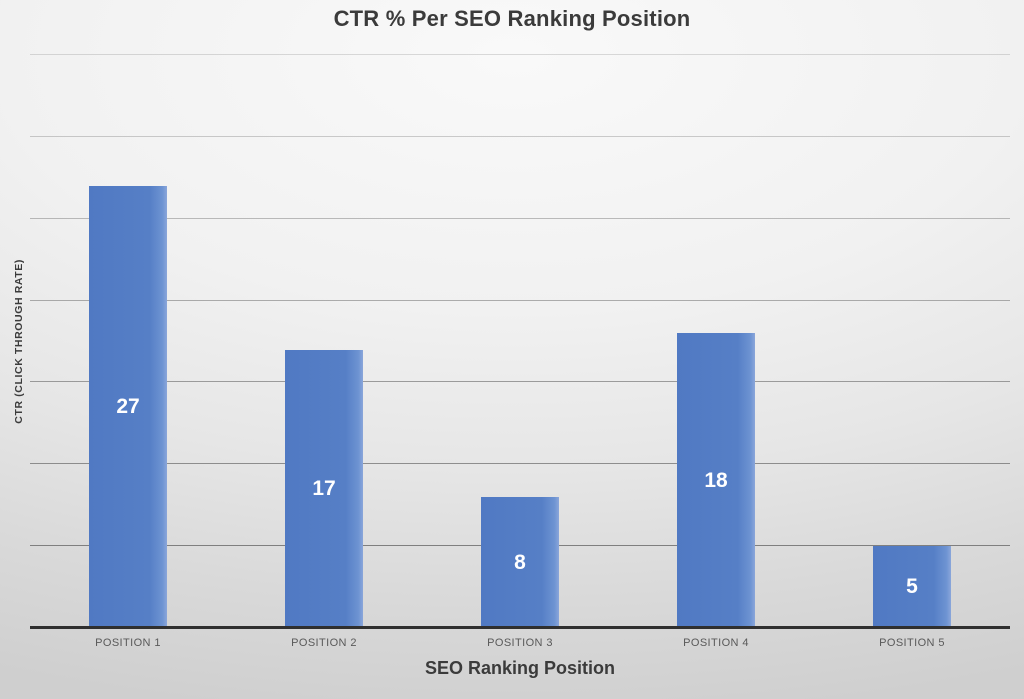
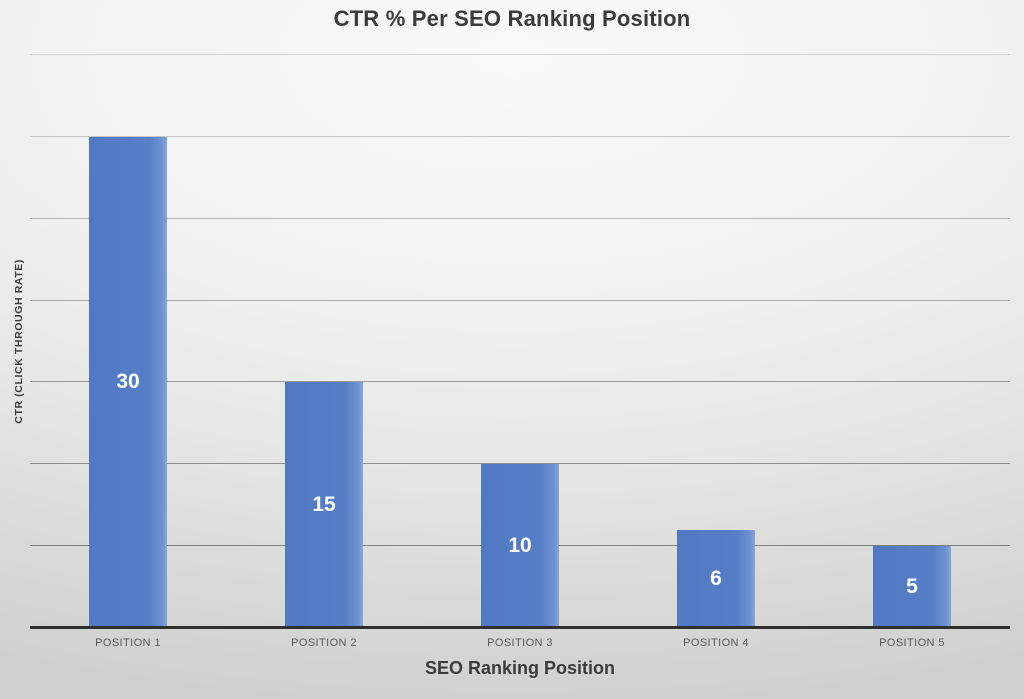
POSITION 1: 27 -> 30
POSITION 2: 17 -> 15
POSITION 3: 8 -> 10
POSITION 4: 18 -> 6
